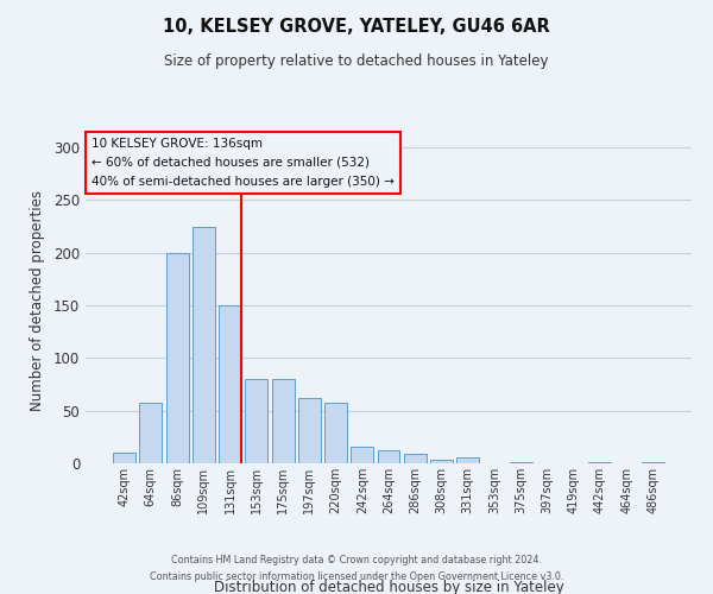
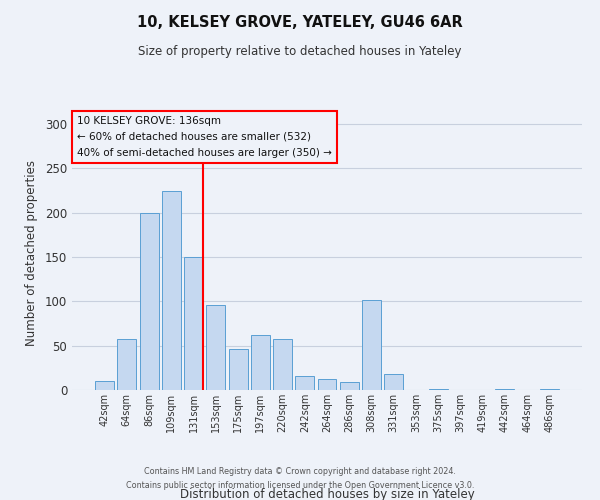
153sqm: 80 -> 96
175sqm: 80 -> 46
308sqm: 3 -> 102
331sqm: 6 -> 18
